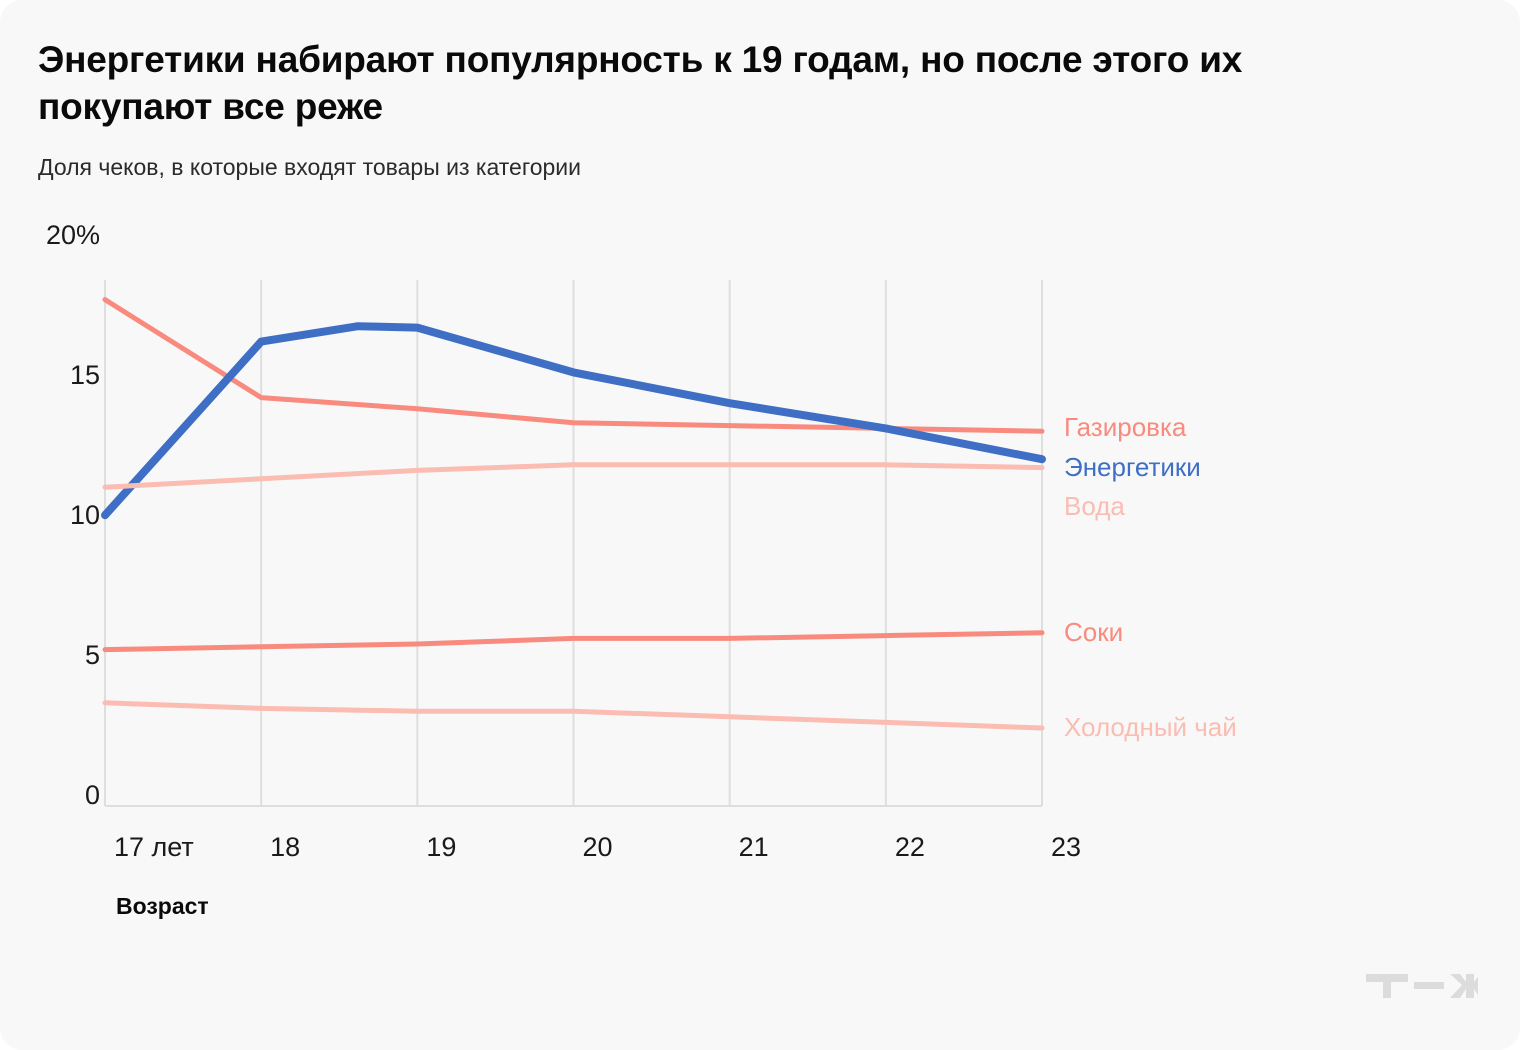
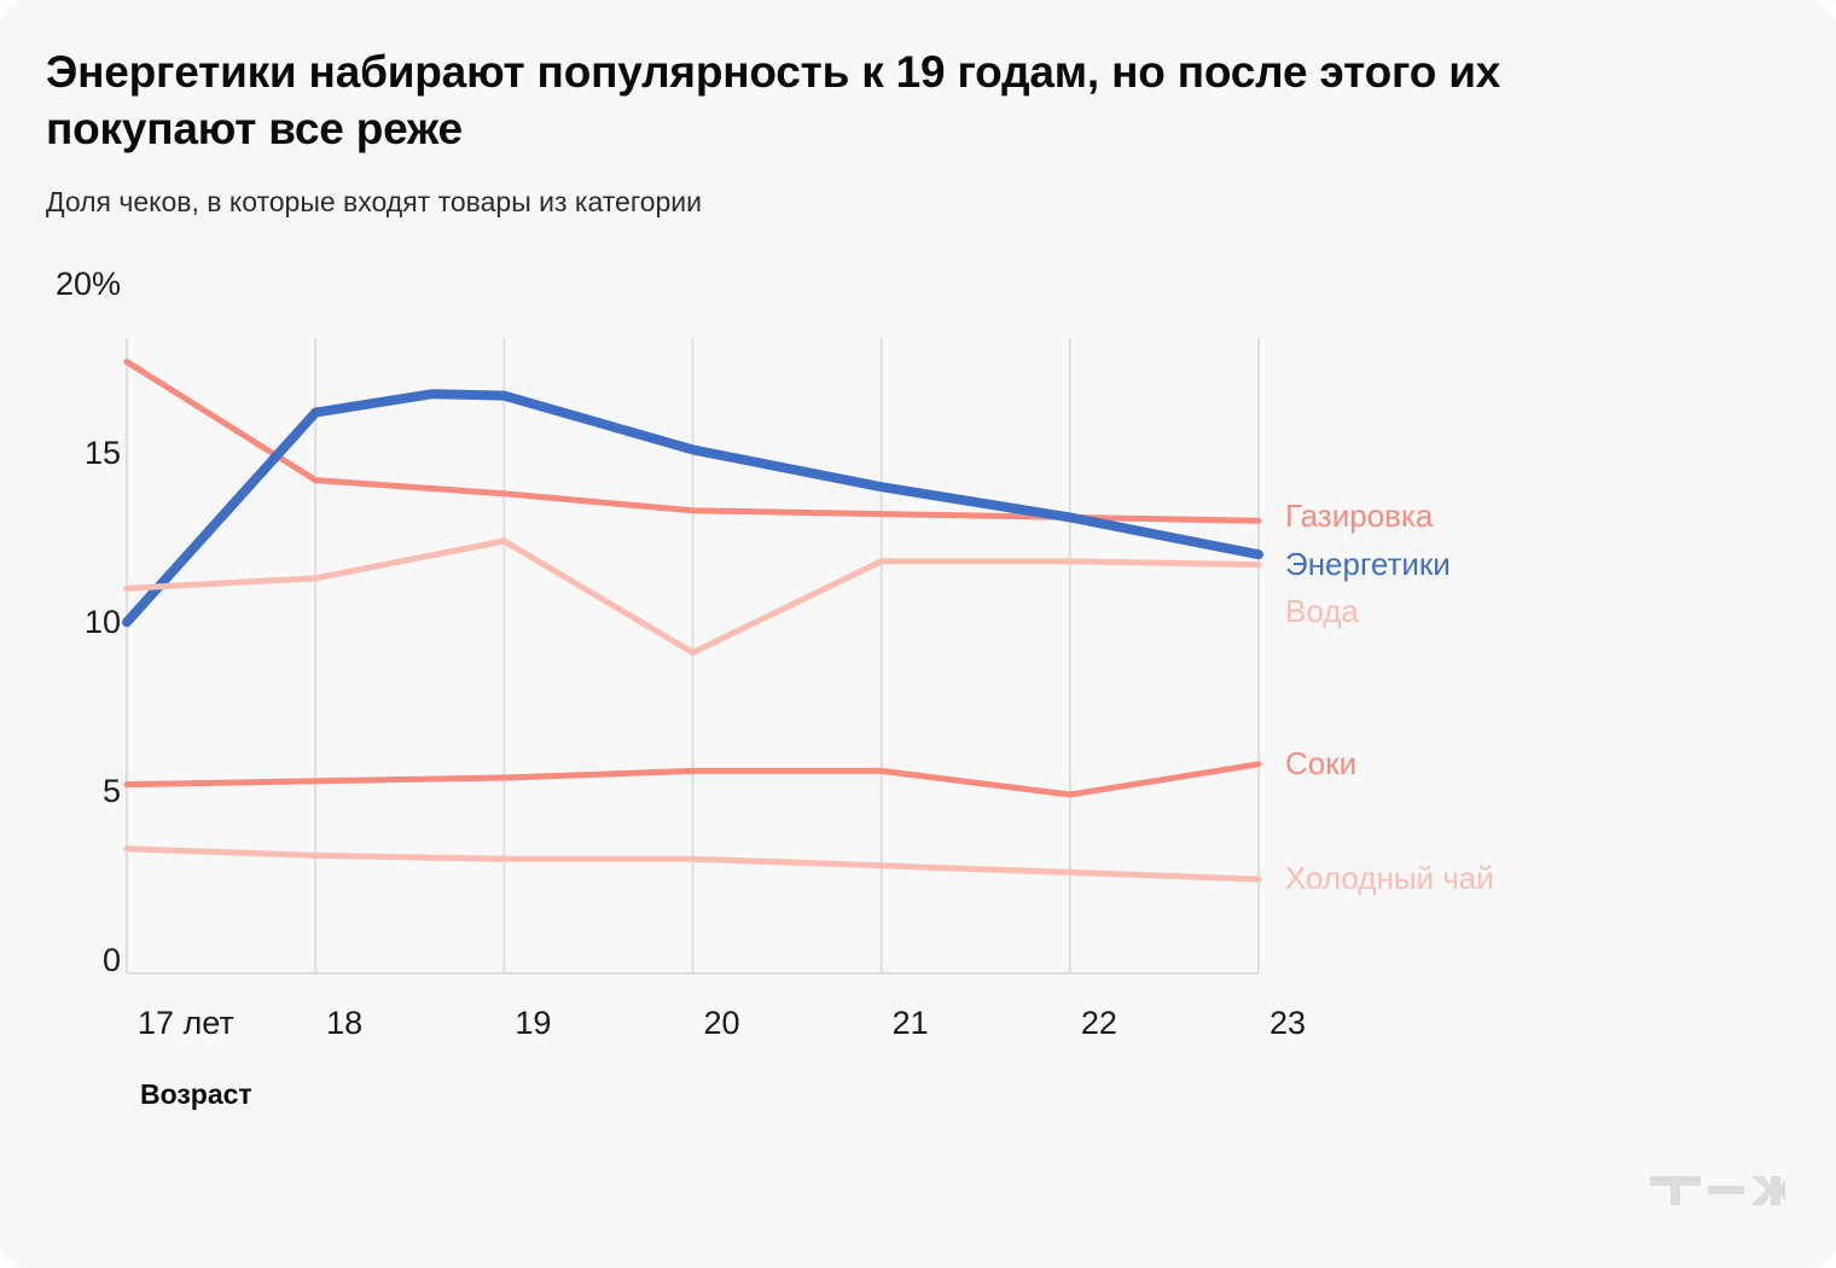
Вода/19: 11.7% -> 12.5%
Вода/20: 11.9% -> 9.2%
Соки/22: 5.8% -> 5.0%
